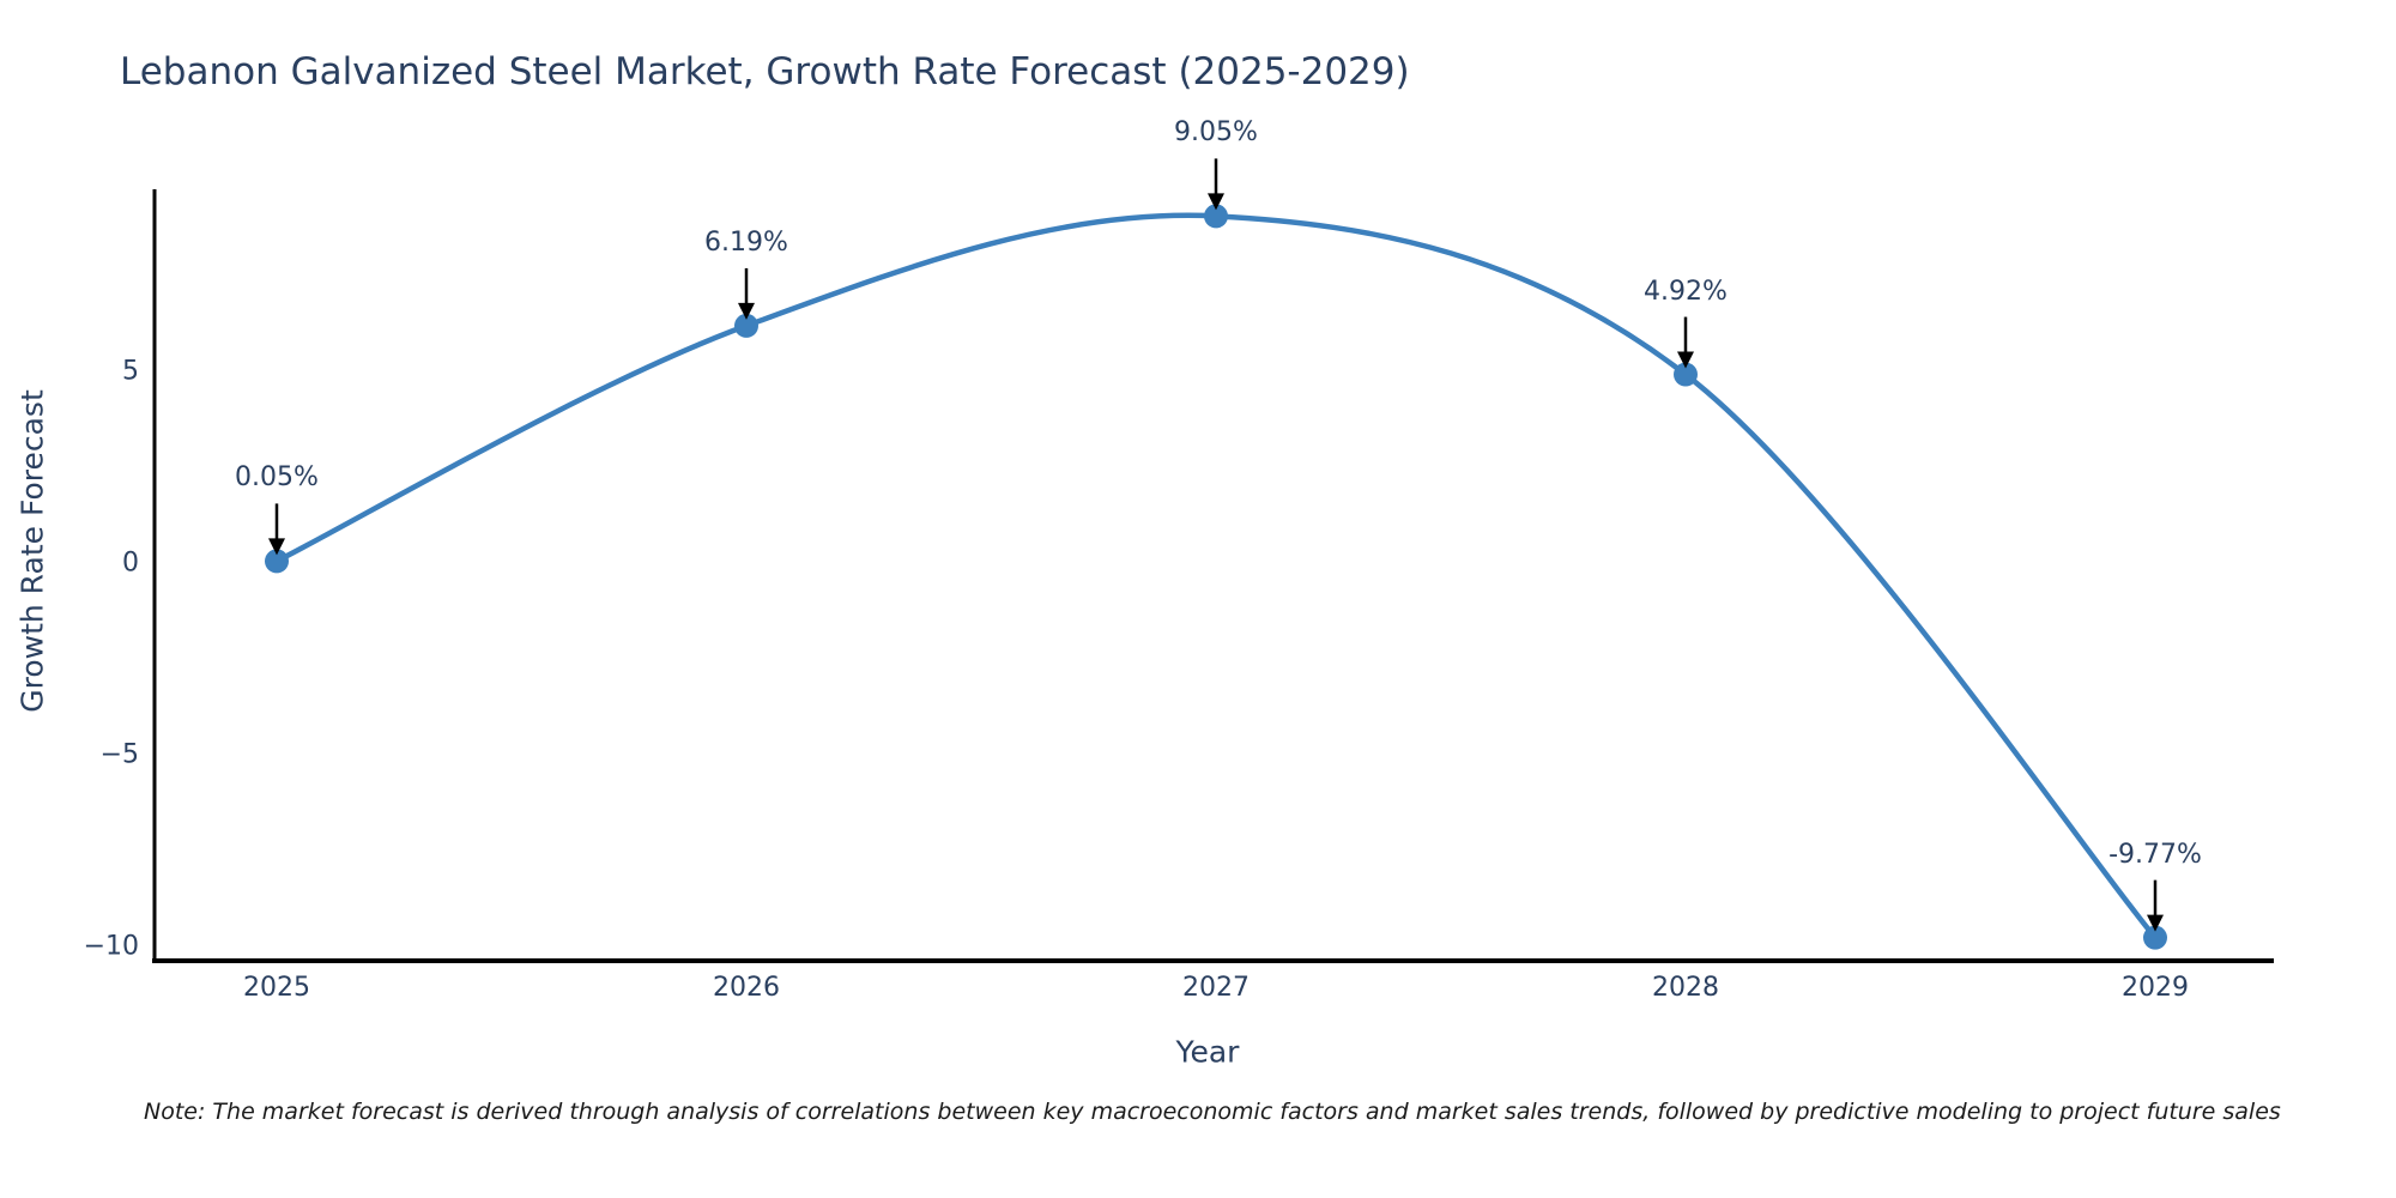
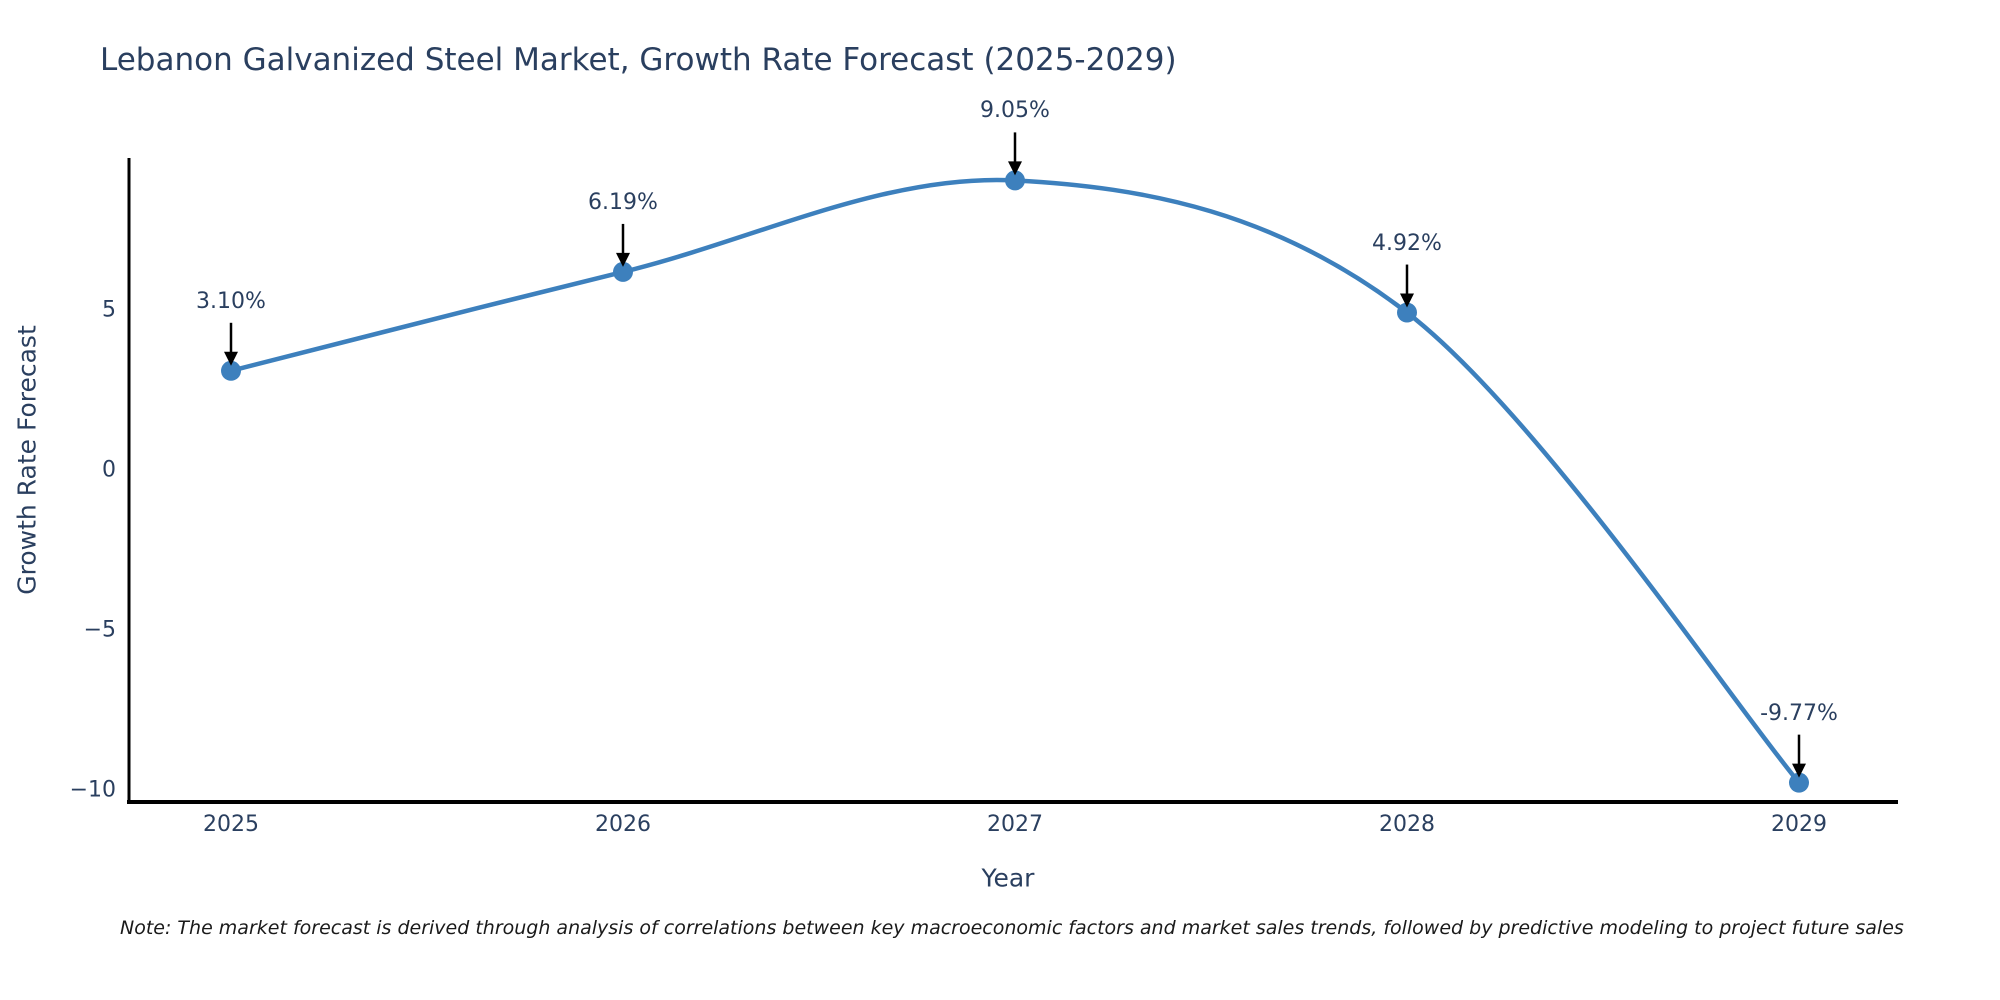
2025: 0.05% -> 3.10%
